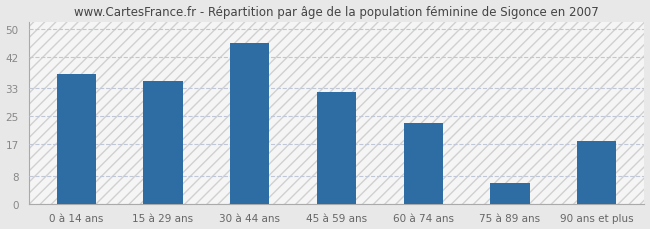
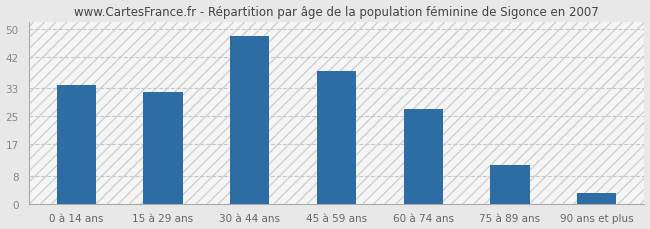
0 à 14 ans: 37 -> 34
15 à 29 ans: 35 -> 32
30 à 44 ans: 46 -> 48
45 à 59 ans: 32 -> 38
60 à 74 ans: 23 -> 27
75 à 89 ans: 6 -> 11
90 ans et plus: 18 -> 3
